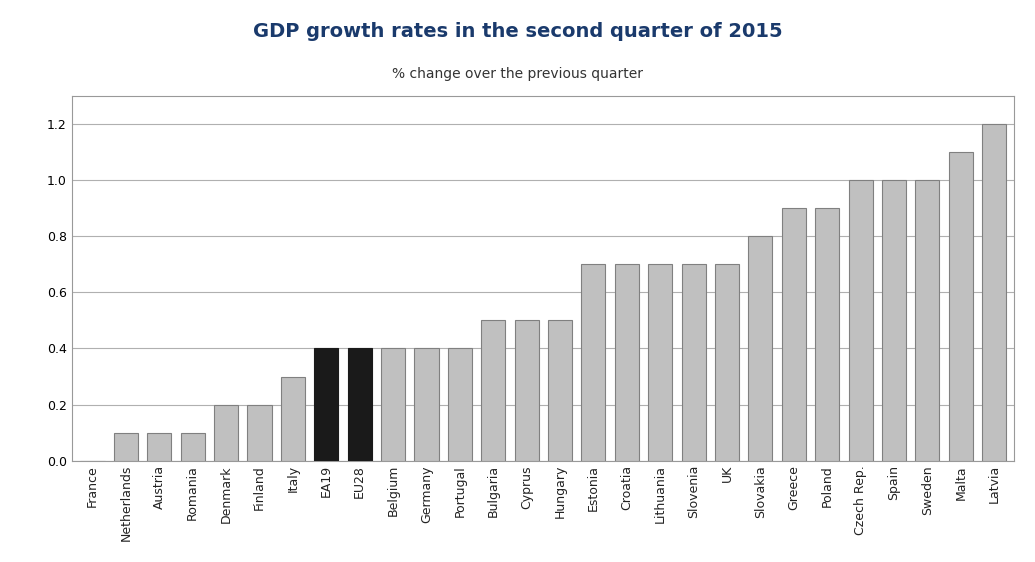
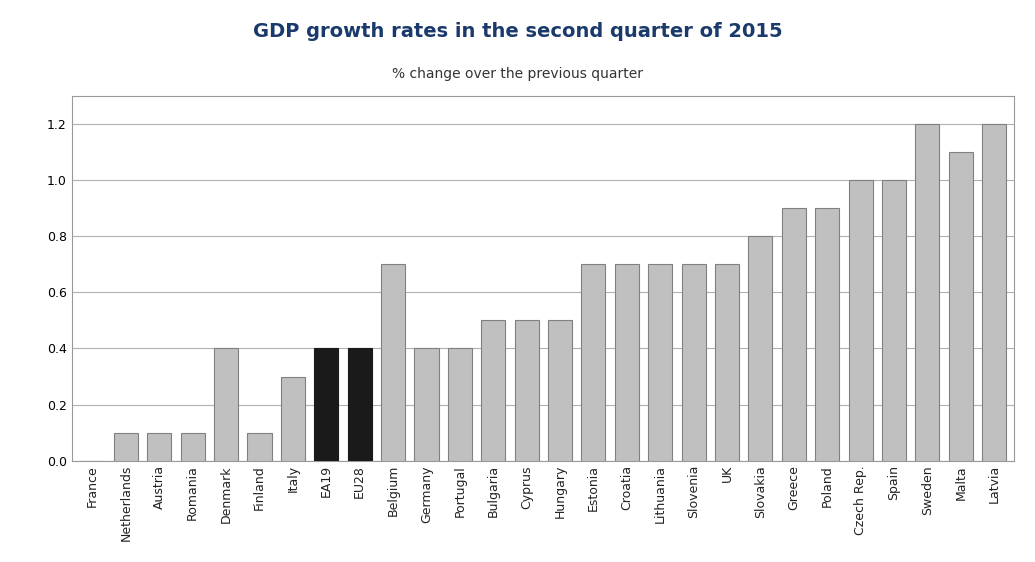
Denmark: 0.2 -> 0.4
Finland: 0.2 -> 0.1
Belgium: 0.4 -> 0.7
Sweden: 1.0 -> 1.2
